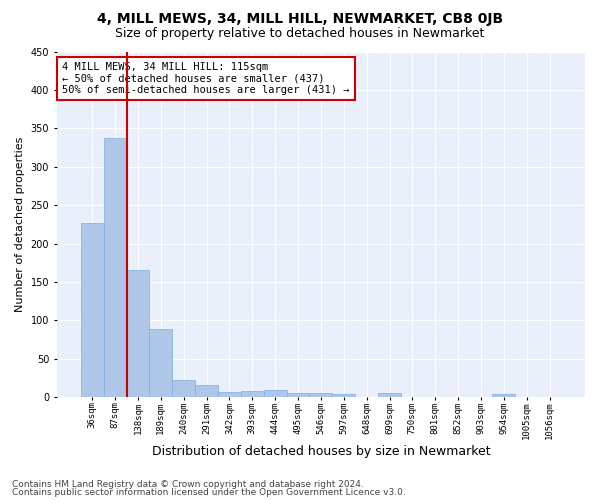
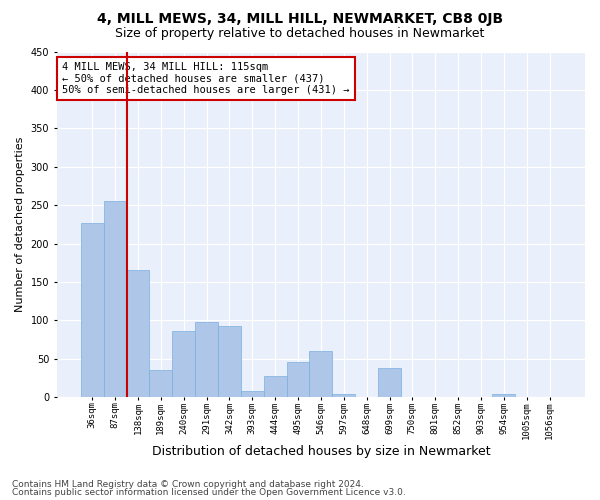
87sqm: 338 -> 256
189sqm: 89 -> 36
240sqm: 22 -> 86
291sqm: 16 -> 98
342sqm: 7 -> 92
444sqm: 9 -> 28
495sqm: 5 -> 46
546sqm: 5 -> 60
699sqm: 5 -> 38
